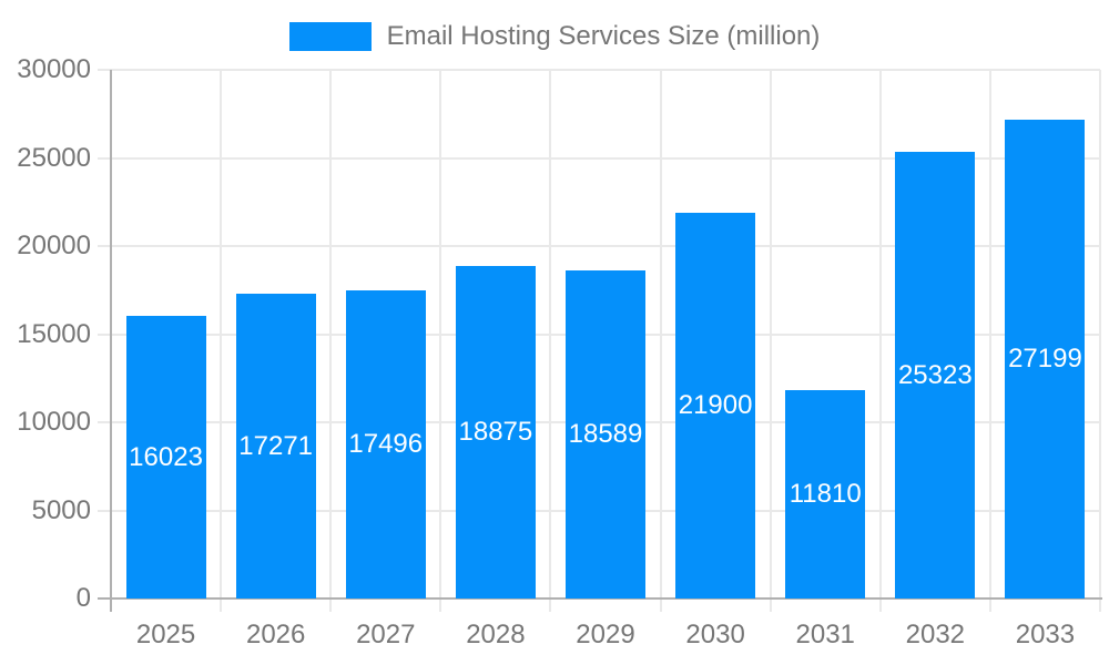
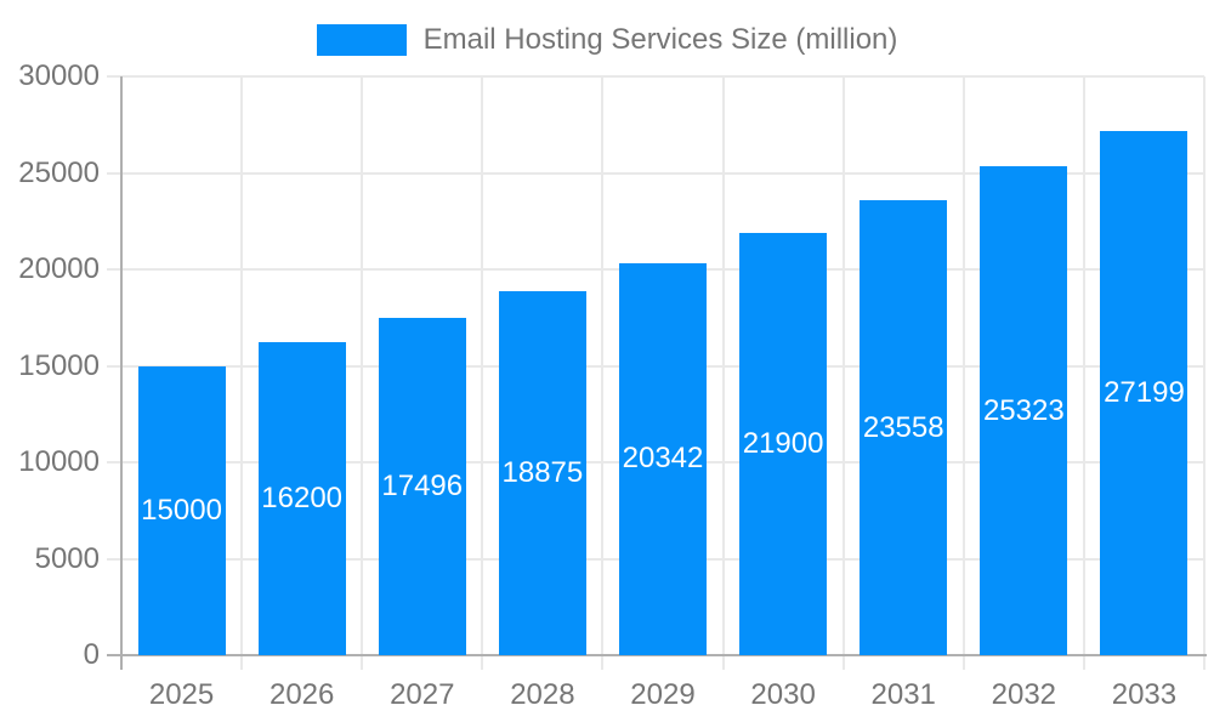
2025: 16023 -> 15000
2026: 17271 -> 16200
2029: 18589 -> 20342
2031: 11810 -> 23558
